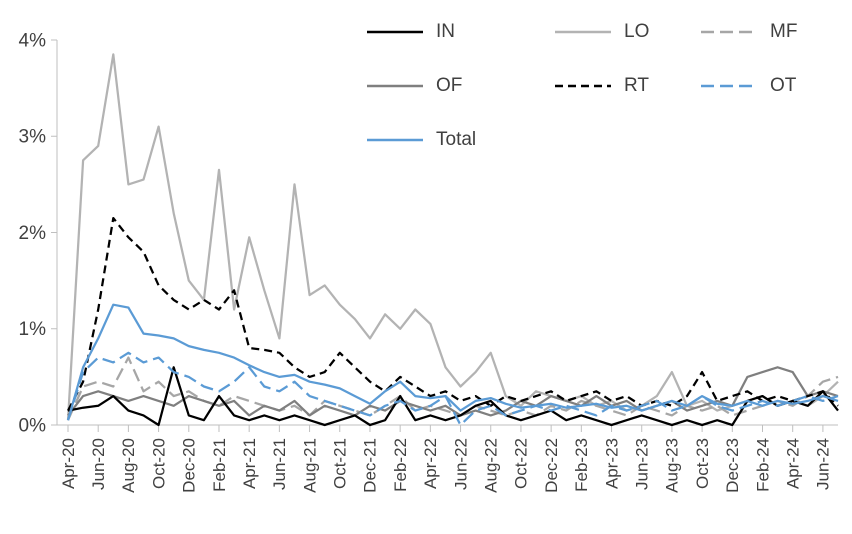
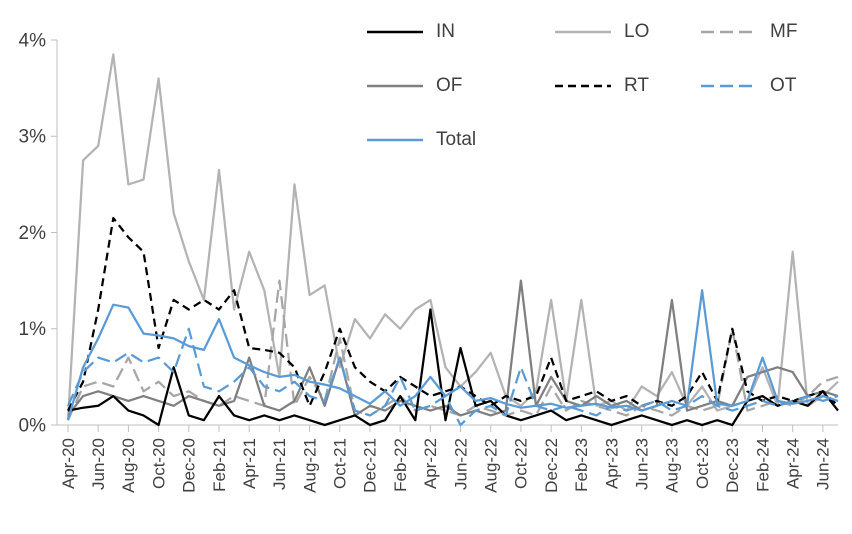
OT/Apr-20: 0.1% -> 0.2%
LO/Oct-20: 3.1% -> 3.6%
RT/Oct-20: 1.4% -> 0.8%
LO/Dec-20: 1.5% -> 1.7%
OT/Dec-20: 0.5% -> 1.0%
Total/Feb-21: 0.8% -> 1.1%
LO/Apr-21: 1.9% -> 1.8%
OF/Apr-21: 0.1% -> 0.7%
LO/Jun-21: 0.9% -> 0.5%
MF/Jun-21: 0.1% -> 1.5%
MF/Aug-21: 0.1% -> 0.5%
OF/Aug-21: 0.1% -> 0.6%
RT/Aug-21: 0.5% -> 0.2%
LO/Oct-21: 1.2% -> 0.6%
MF/Oct-21: 0.2% -> 0.9%
OF/Oct-21: 0.1% -> 0.7%
RT/Oct-21: 0.8% -> 1.0%
OT/Oct-21: 0.2% -> 0.7%
OT/Feb-22: 0.2% -> 0.5%
Total/Feb-22: 0.5% -> 0.2%
IN/Apr-22: 0.1% -> 1.2%
LO/Apr-22: 1.1% -> 1.3%
Total/Apr-22: 0.3% -> 0.5%
IN/Jun-22: 0.1% -> 0.8%
RT/Jun-22: 0.2% -> 0.4%
Total/Jun-22: 0.1% -> 0.4%
OF/Oct-22: 0.2% -> 1.5%
OT/Oct-22: 0.1% -> 0.6%
LO/Dec-22: 0.3% -> 1.3%
MF/Dec-22: 0.2% -> 0.4%
OF/Dec-22: 0.3% -> 0.5%
RT/Dec-22: 0.3% -> 0.7%
LO/Feb-23: 0.3% -> 1.3%
LO/Jun-23: 0.2% -> 0.4%
OF/Aug-23: 0.2% -> 1.3%
LO/Oct-23: 0.2% -> 0.4%
Total/Oct-23: 0.3% -> 1.4%
MF/Dec-23: 0.1% -> 1.0%
RT/Dec-23: 0.3% -> 1.0%
LO/Feb-24: 0.3% -> 0.6%
Total/Feb-24: 0.2% -> 0.7%
LO/Apr-24: 0.2% -> 1.8%
